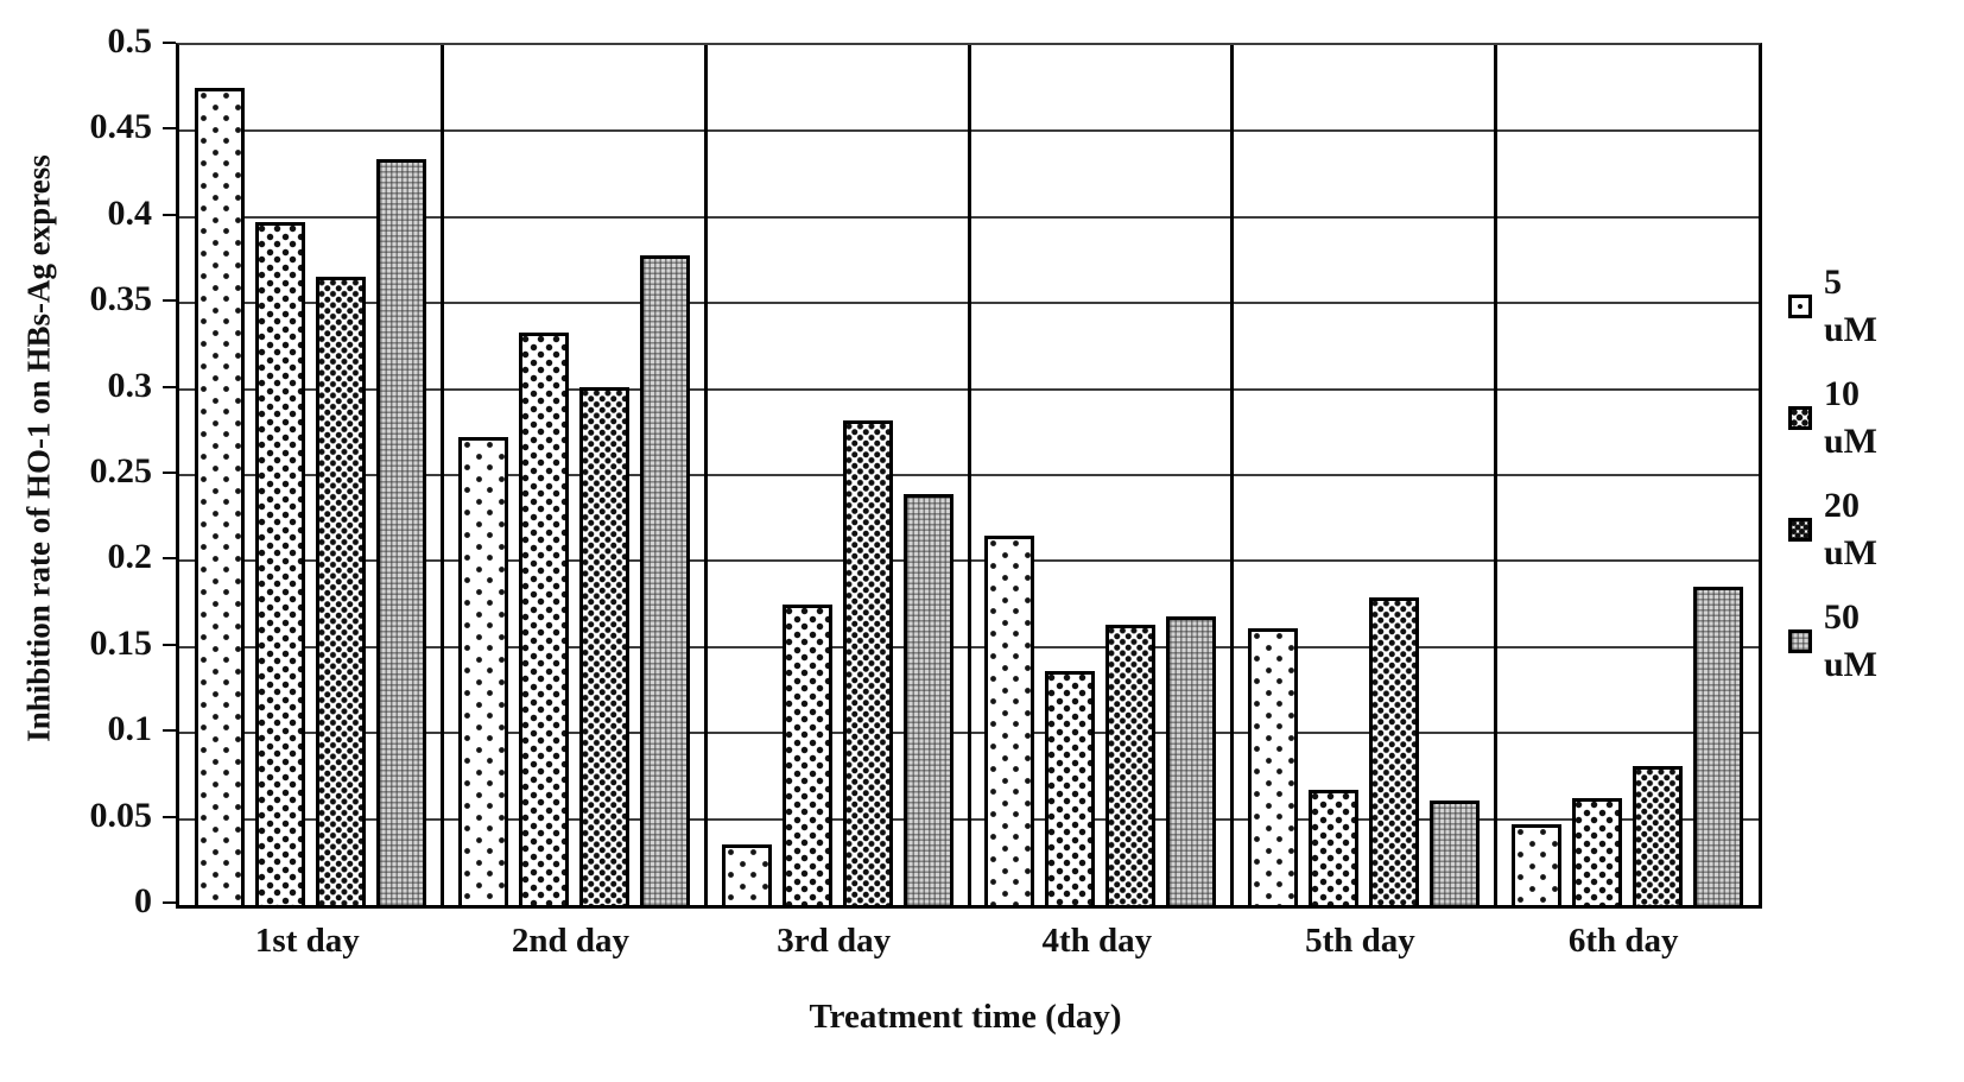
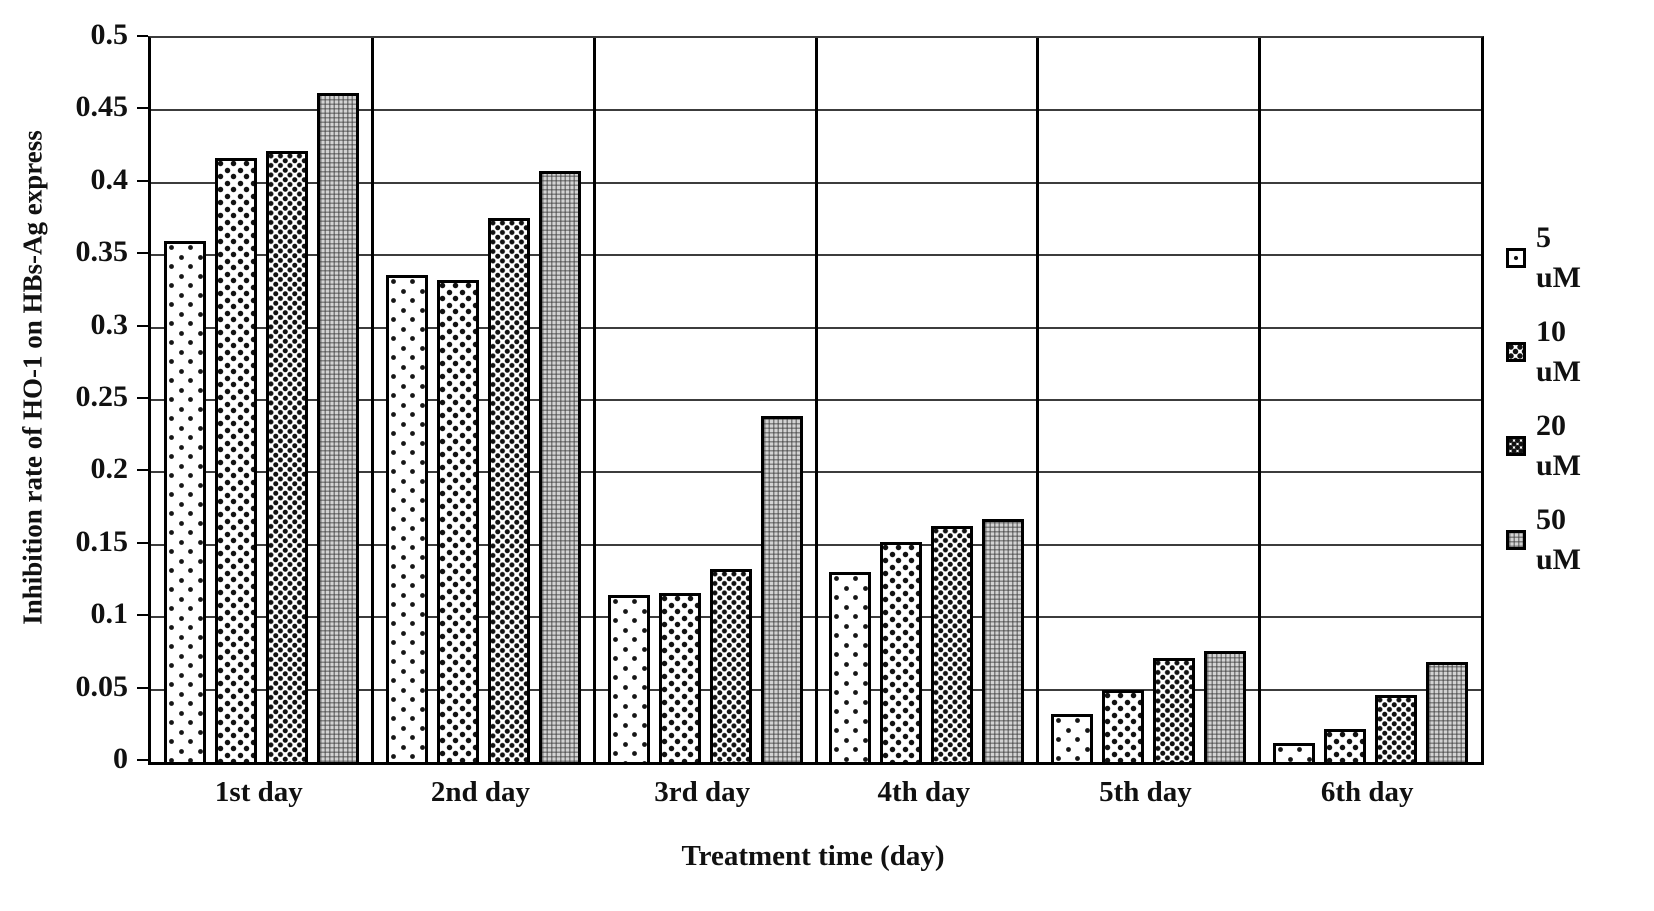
5 uM/1st day: 0.475 -> 0.360
10 uM/1st day: 0.397 -> 0.417
20 uM/1st day: 0.365 -> 0.422
50 uM/1st day: 0.434 -> 0.462
5 uM/2nd day: 0.272 -> 0.336
20 uM/2nd day: 0.301 -> 0.376
50 uM/2nd day: 0.378 -> 0.408
5 uM/3rd day: 0.035 -> 0.115
10 uM/3rd day: 0.175 -> 0.117
20 uM/3rd day: 0.282 -> 0.133
5 uM/4th day: 0.215 -> 0.131
10 uM/4th day: 0.136 -> 0.152
5 uM/5th day: 0.161 -> 0.033
10 uM/5th day: 0.067 -> 0.050
20 uM/5th day: 0.179 -> 0.072
50 uM/5th day: 0.061 -> 0.077
5 uM/6th day: 0.047 -> 0.013
10 uM/6th day: 0.062 -> 0.023
20 uM/6th day: 0.081 -> 0.046
50 uM/6th day: 0.185 -> 0.069
